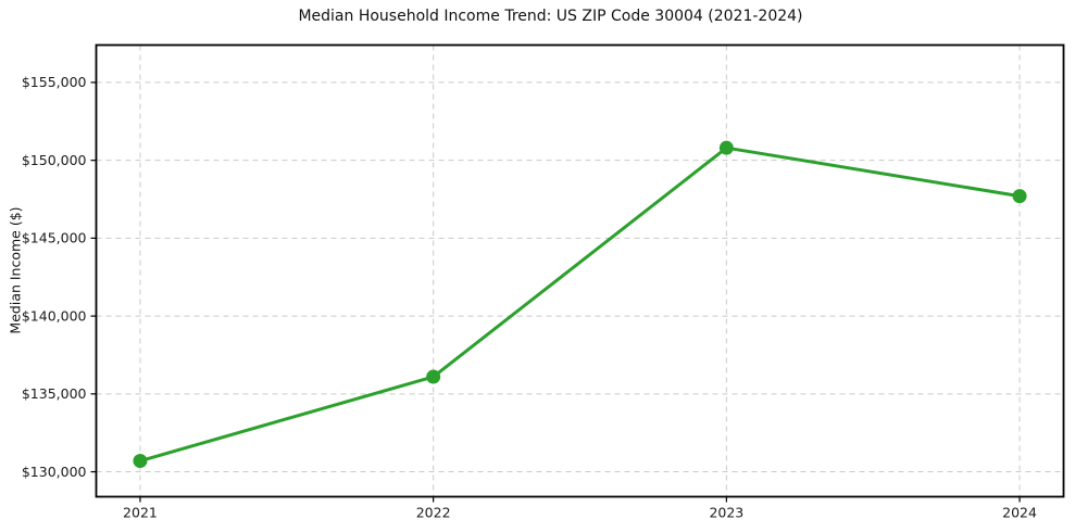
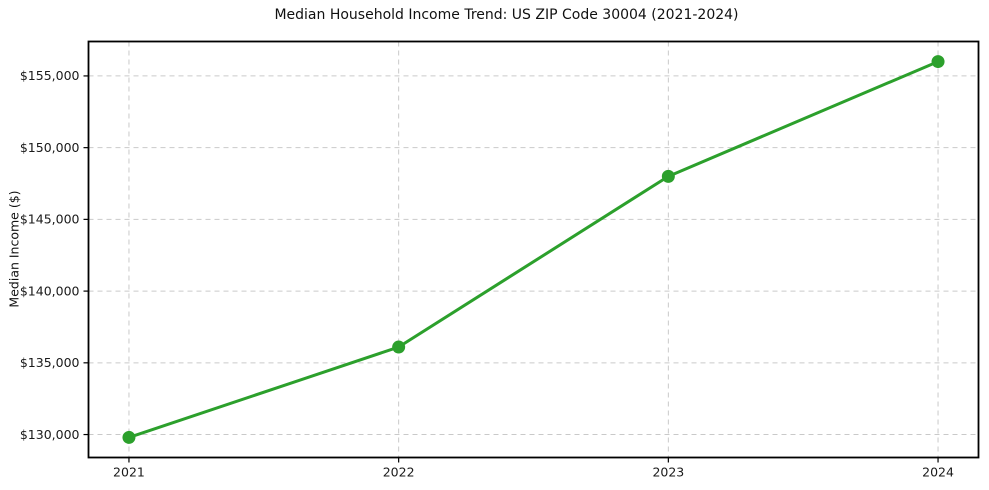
2021: $130700 -> $129800
2023: $150800 -> $148000
2024: $147700 -> $156000
